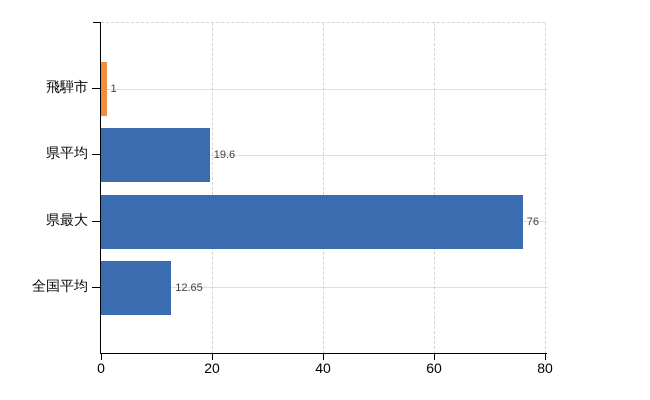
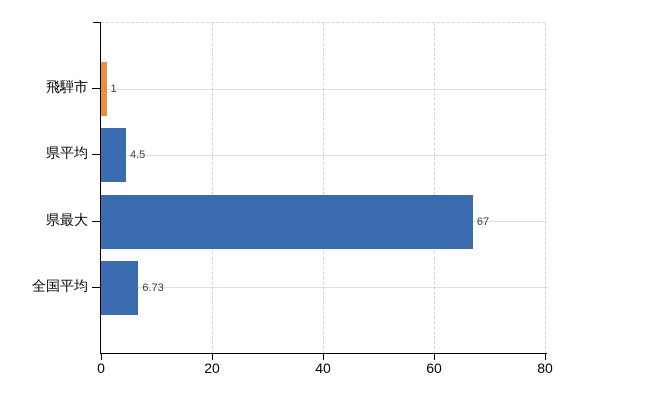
県平均: 19.6 -> 4.5
県最大: 76 -> 67
全国平均: 12.65 -> 6.73
